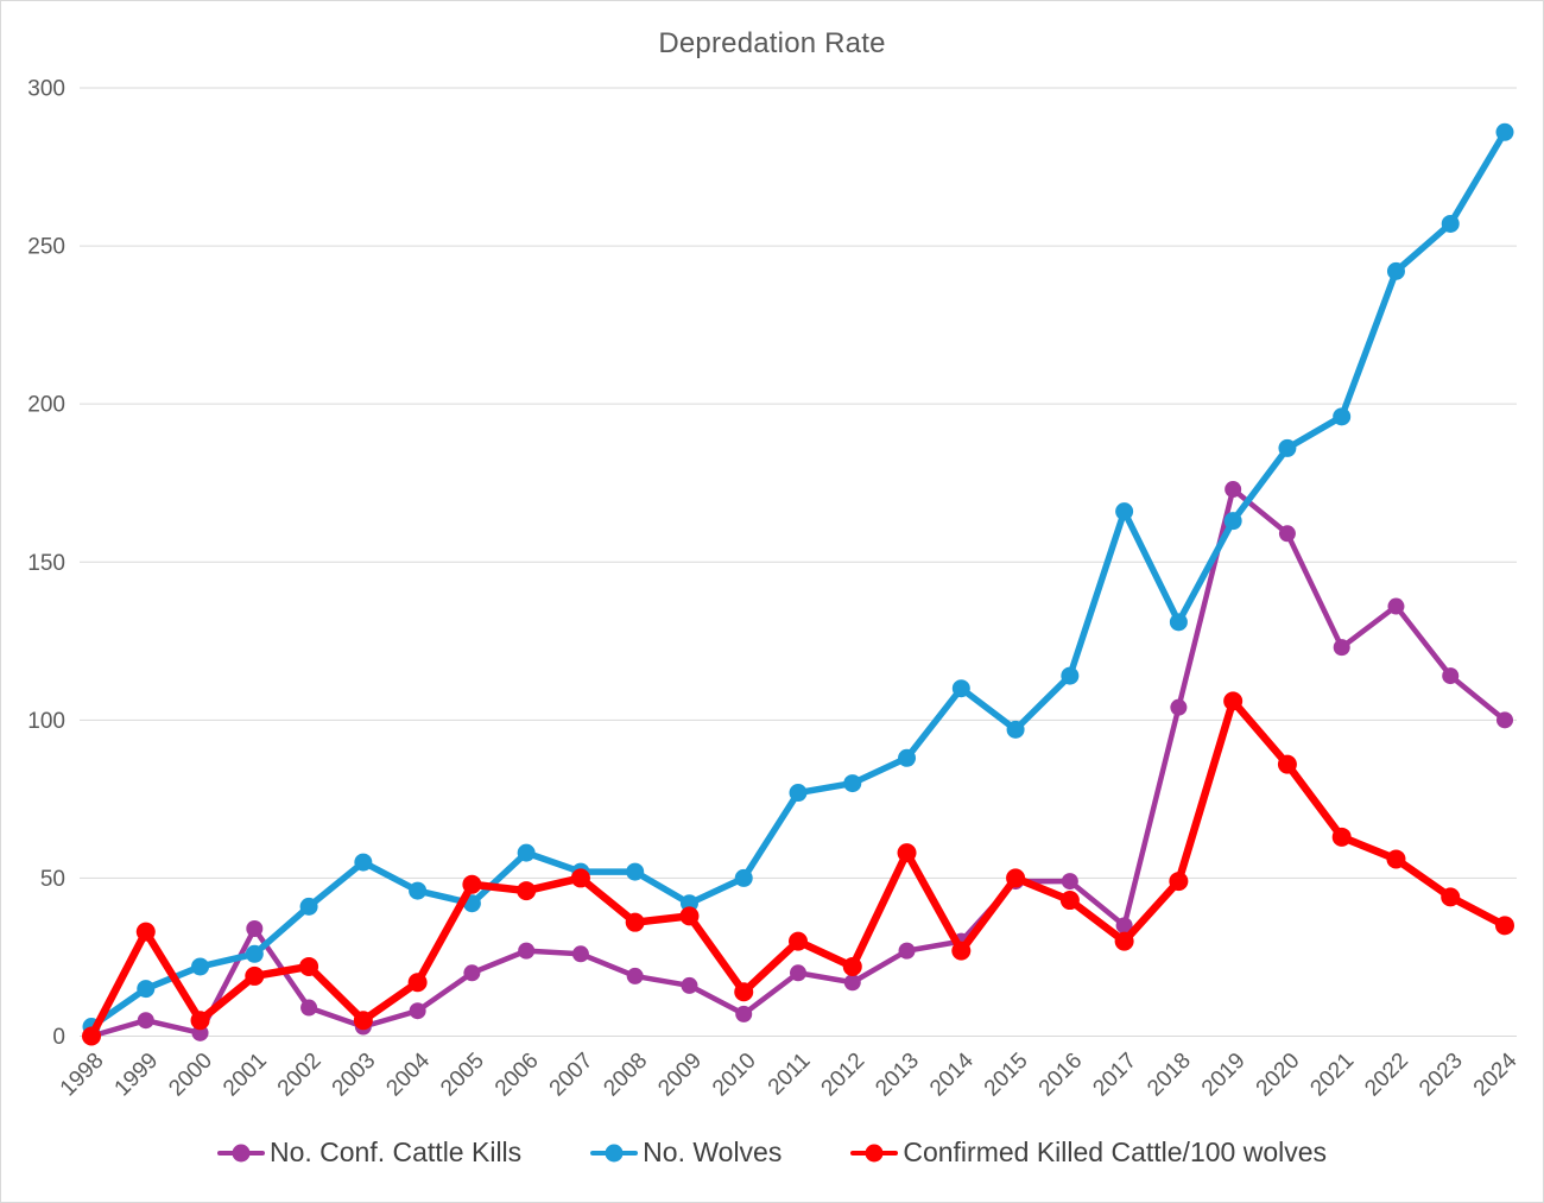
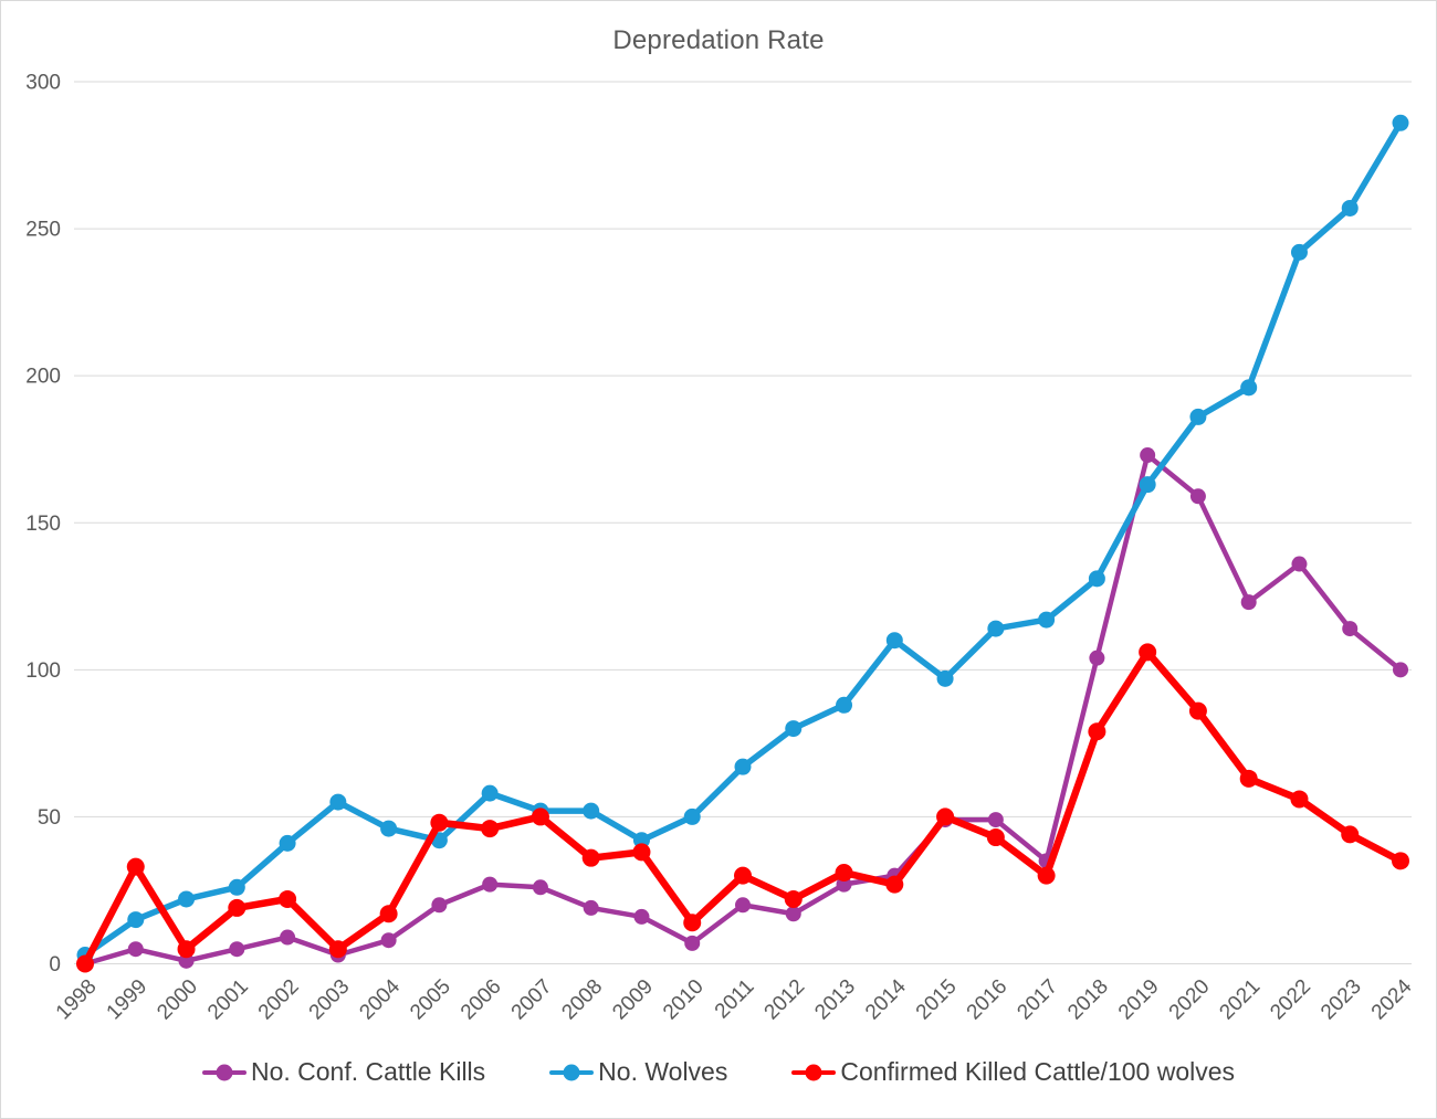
No. Conf. Cattle Kills/2001: 34 -> 5
No. Wolves/2011: 77 -> 67
Confirmed Killed Cattle/100 wolves/2013: 58 -> 31
No. Wolves/2017: 166 -> 117
Confirmed Killed Cattle/100 wolves/2018: 49 -> 79
